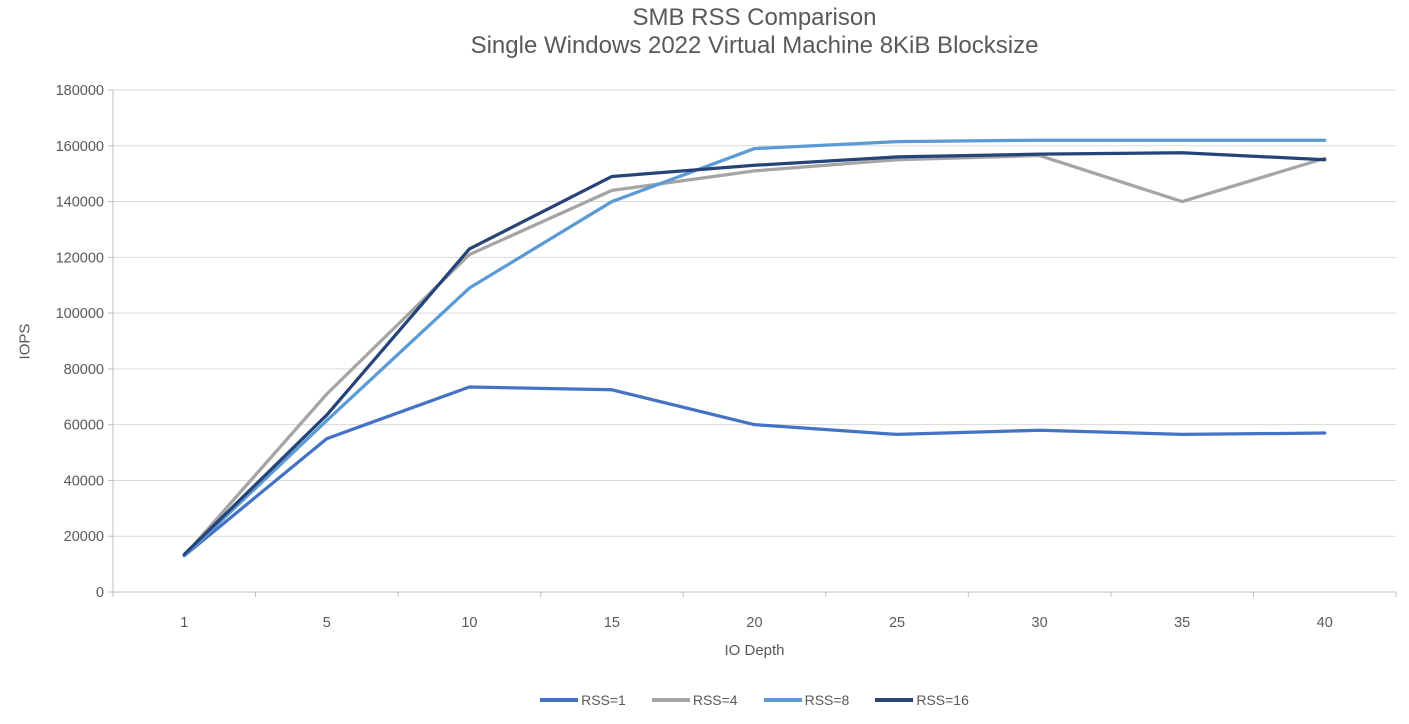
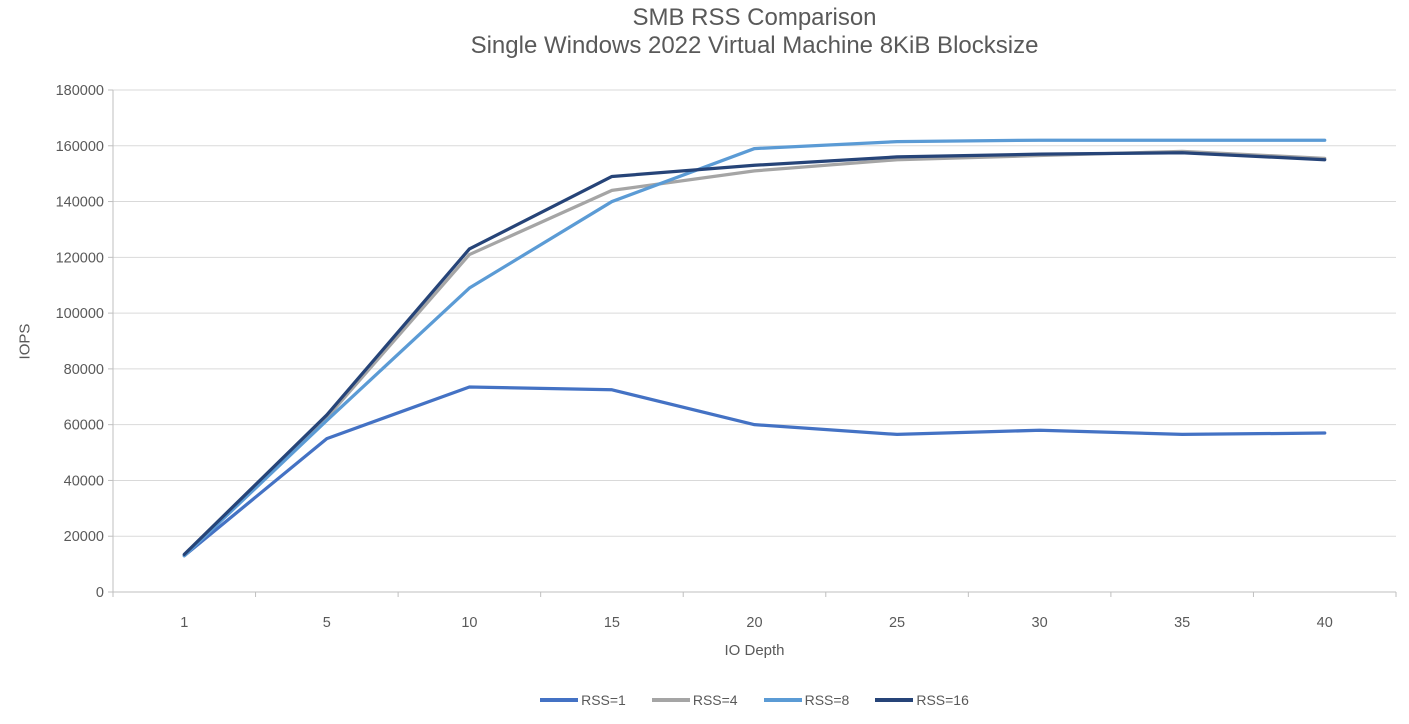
RSS=4/5: 71000 -> 62000
RSS=4/35: 140000 -> 158000
